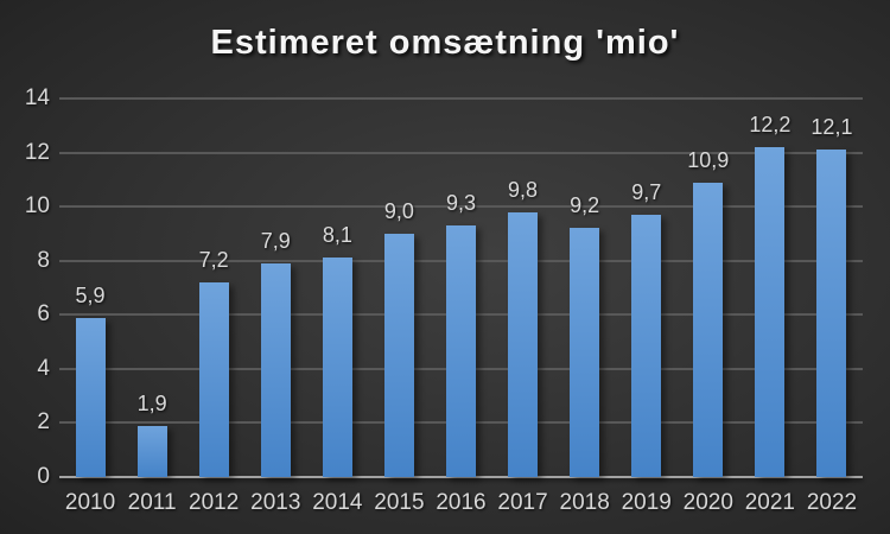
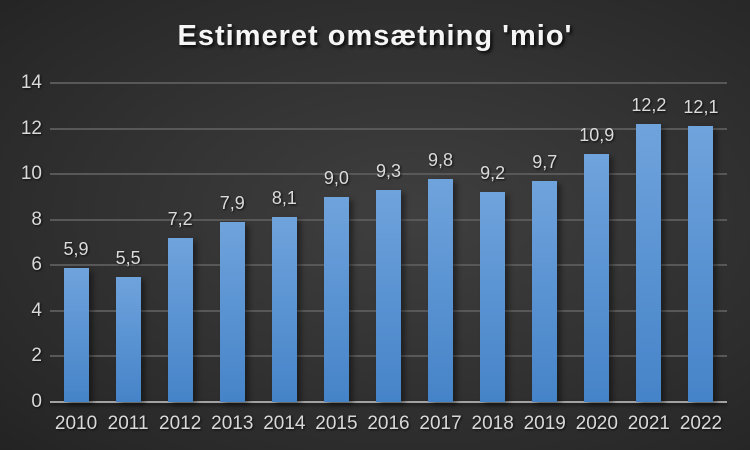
2011: 1,9 -> 5,5
